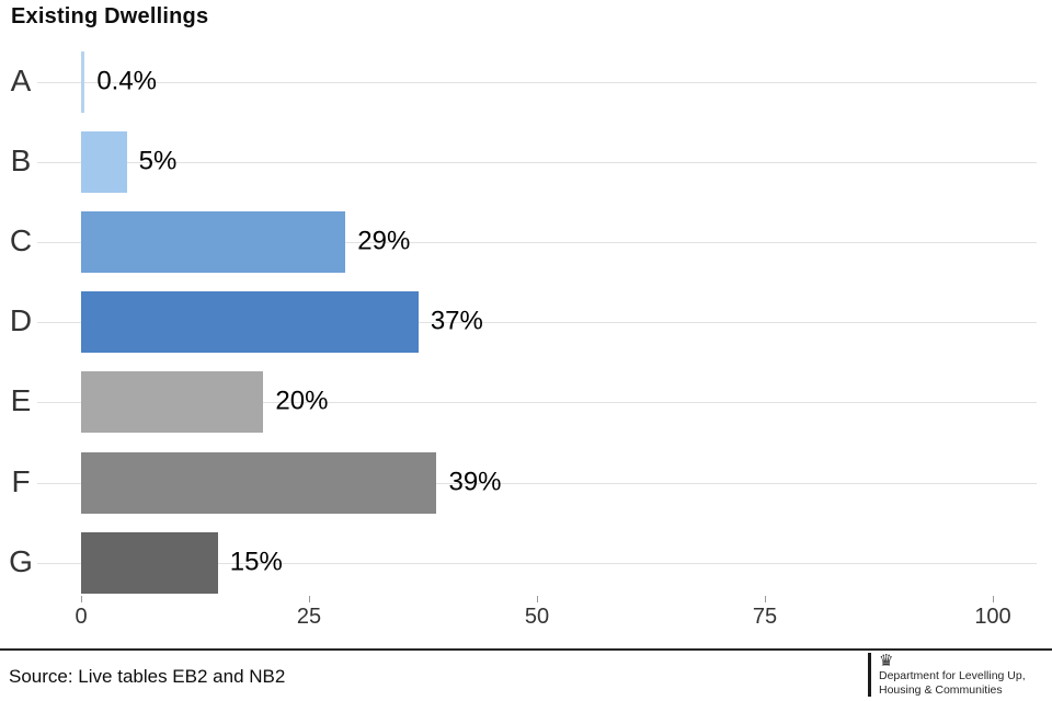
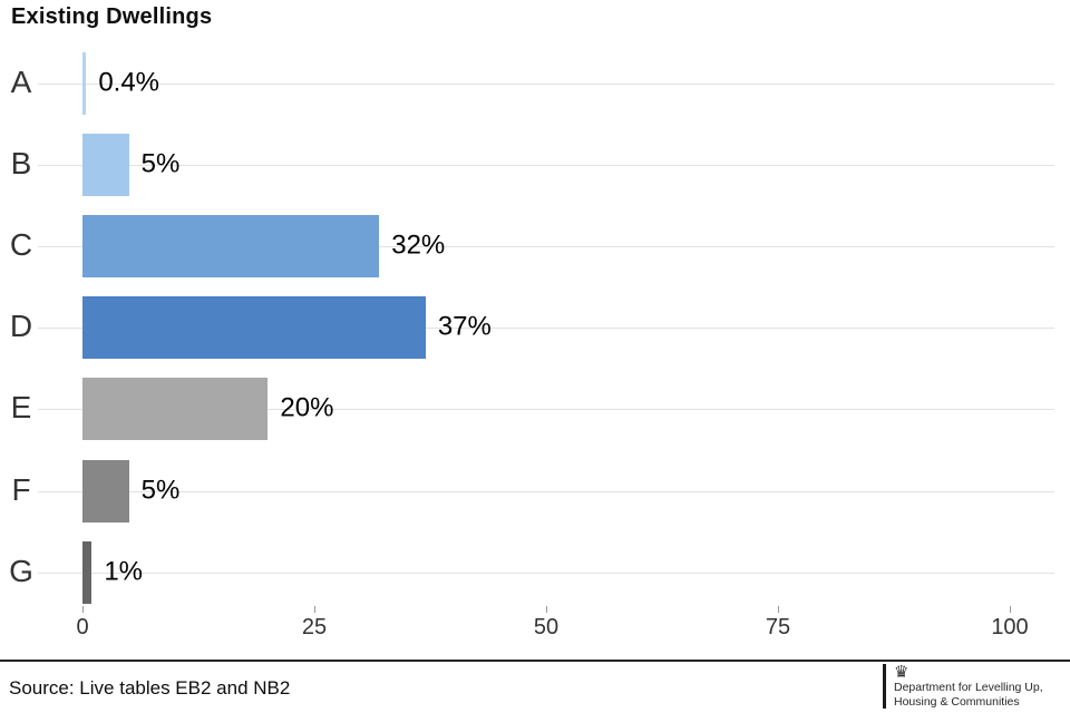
C: 29% -> 32%
F: 39% -> 5%
G: 15% -> 1%
